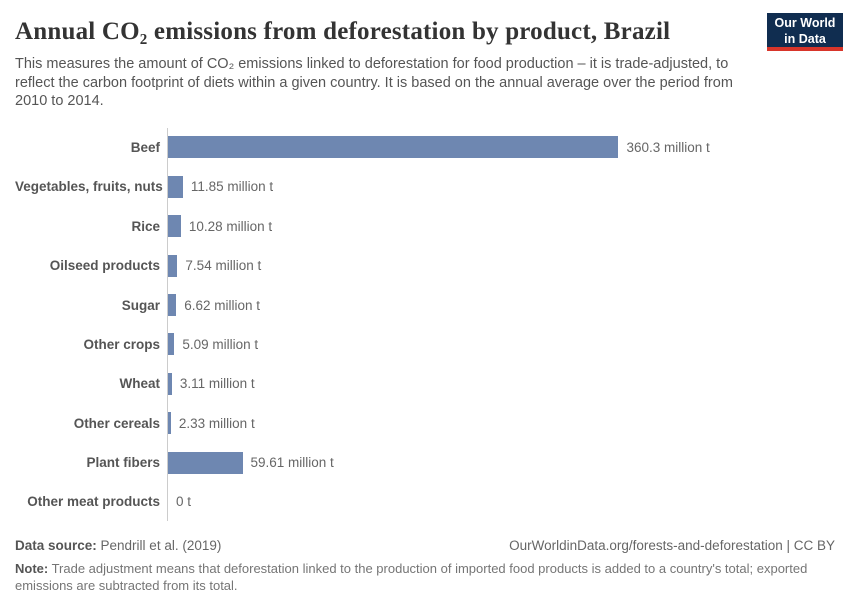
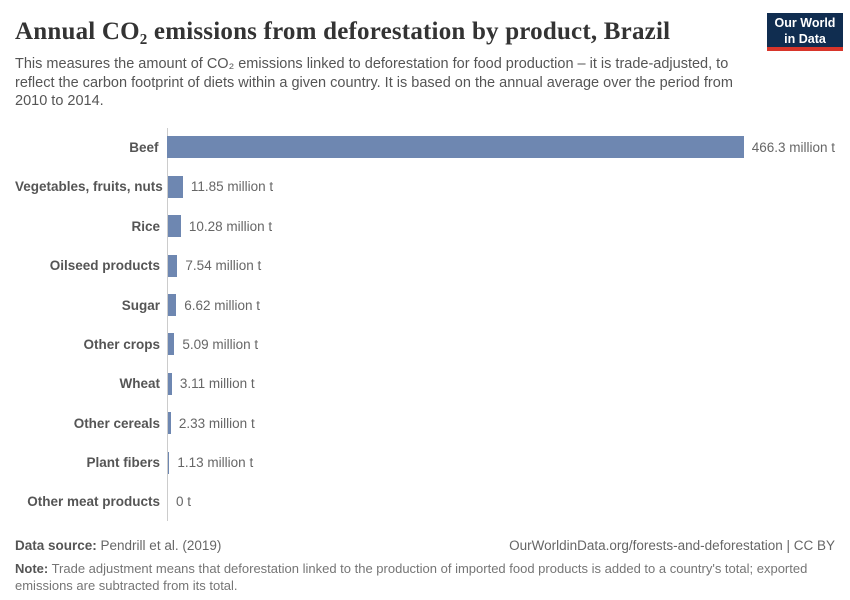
Beef: 360.3 -> 466.3
Plant fibers: 59.61 -> 1.13
